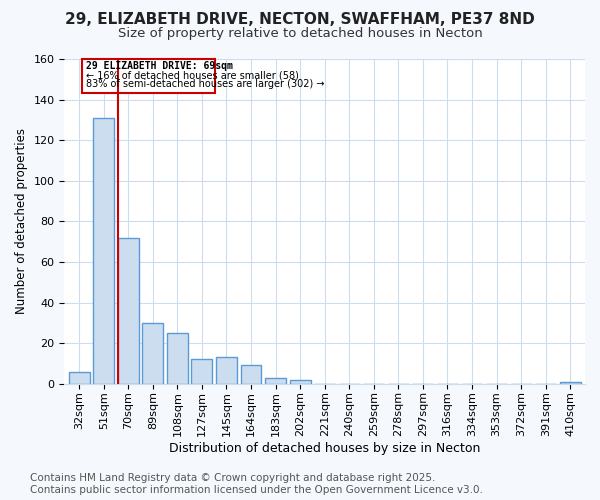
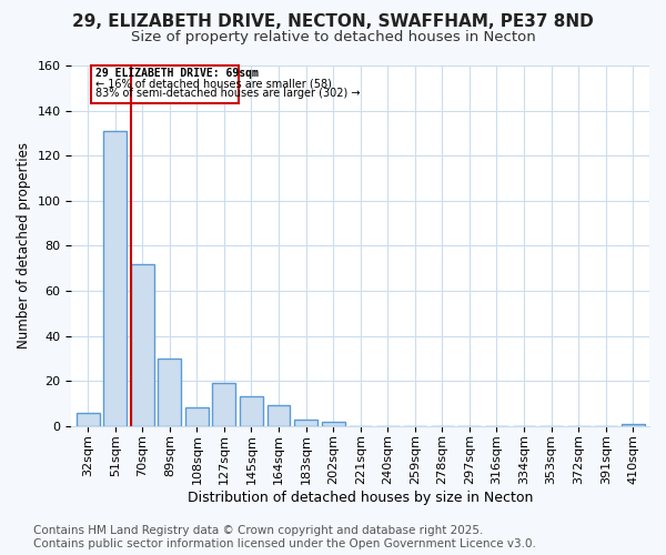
108sqm: 25 -> 8
127sqm: 12 -> 19
